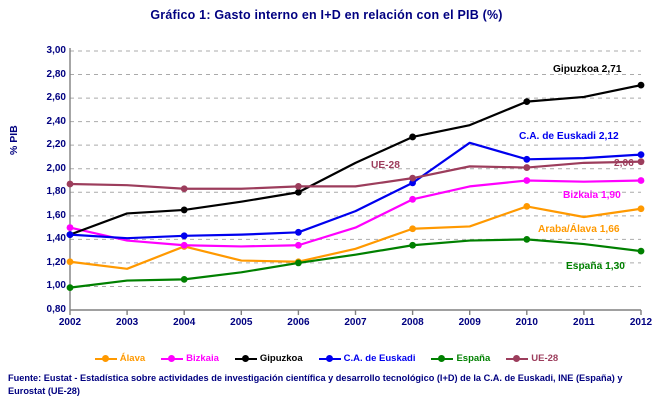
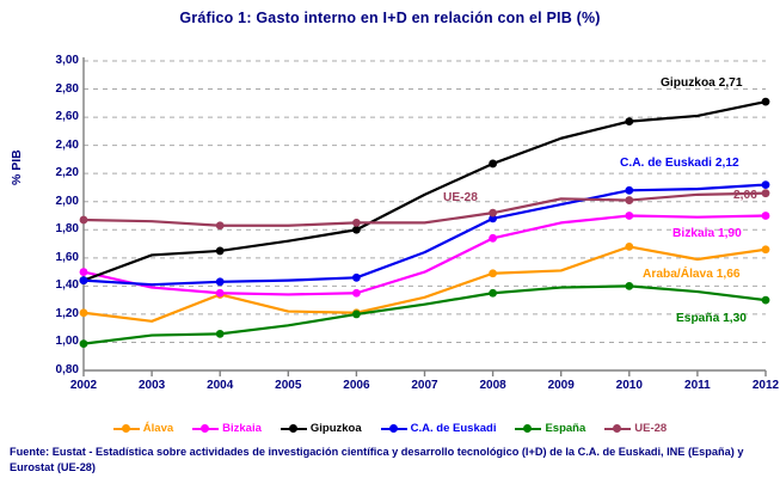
Gipuzkoa/2009: 2,37 -> 2,45
C.A. de Euskadi/2009: 2,22 -> 1,98
